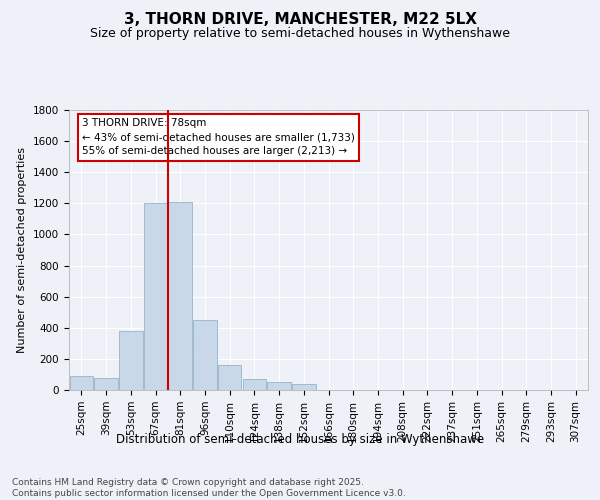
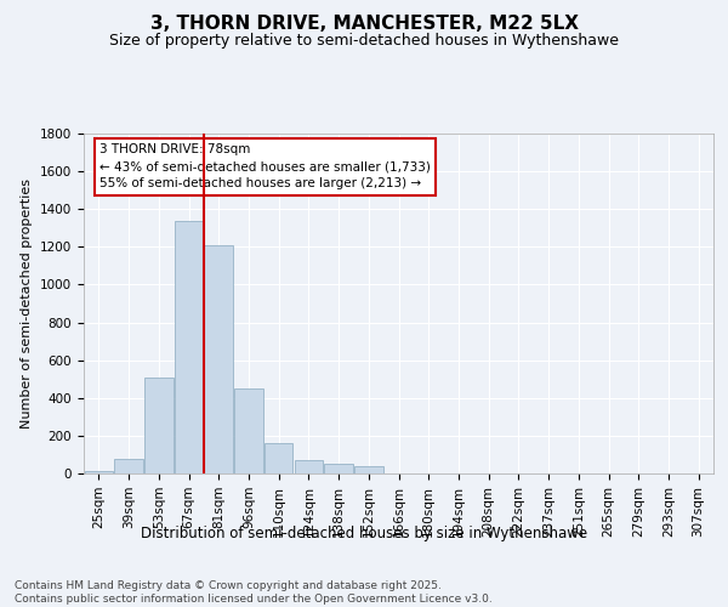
25sqm: 90 -> 10
53sqm: 380 -> 510
67sqm: 1200 -> 1340
